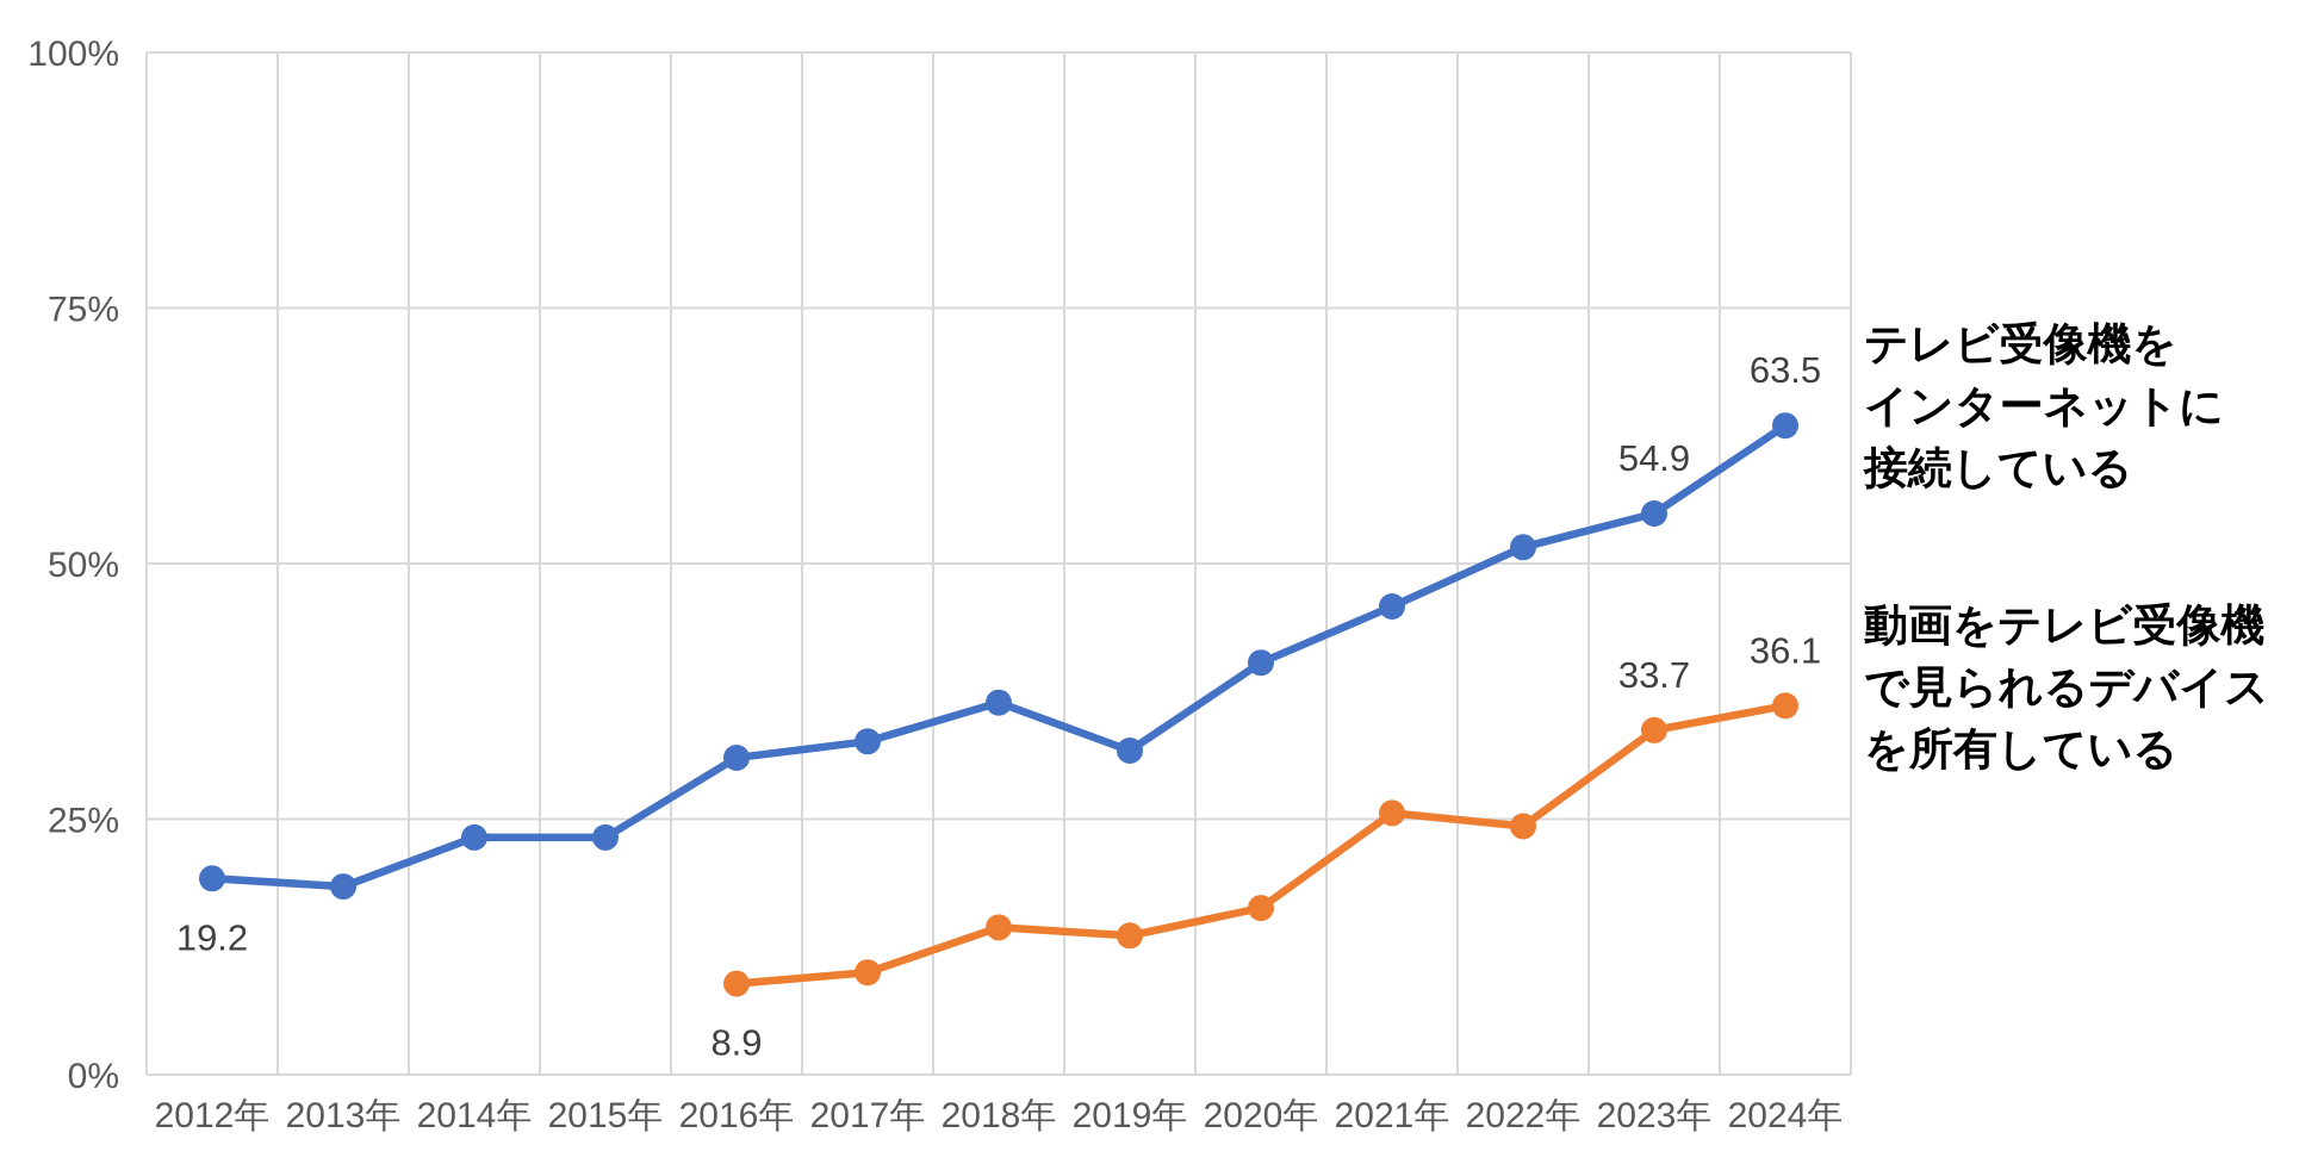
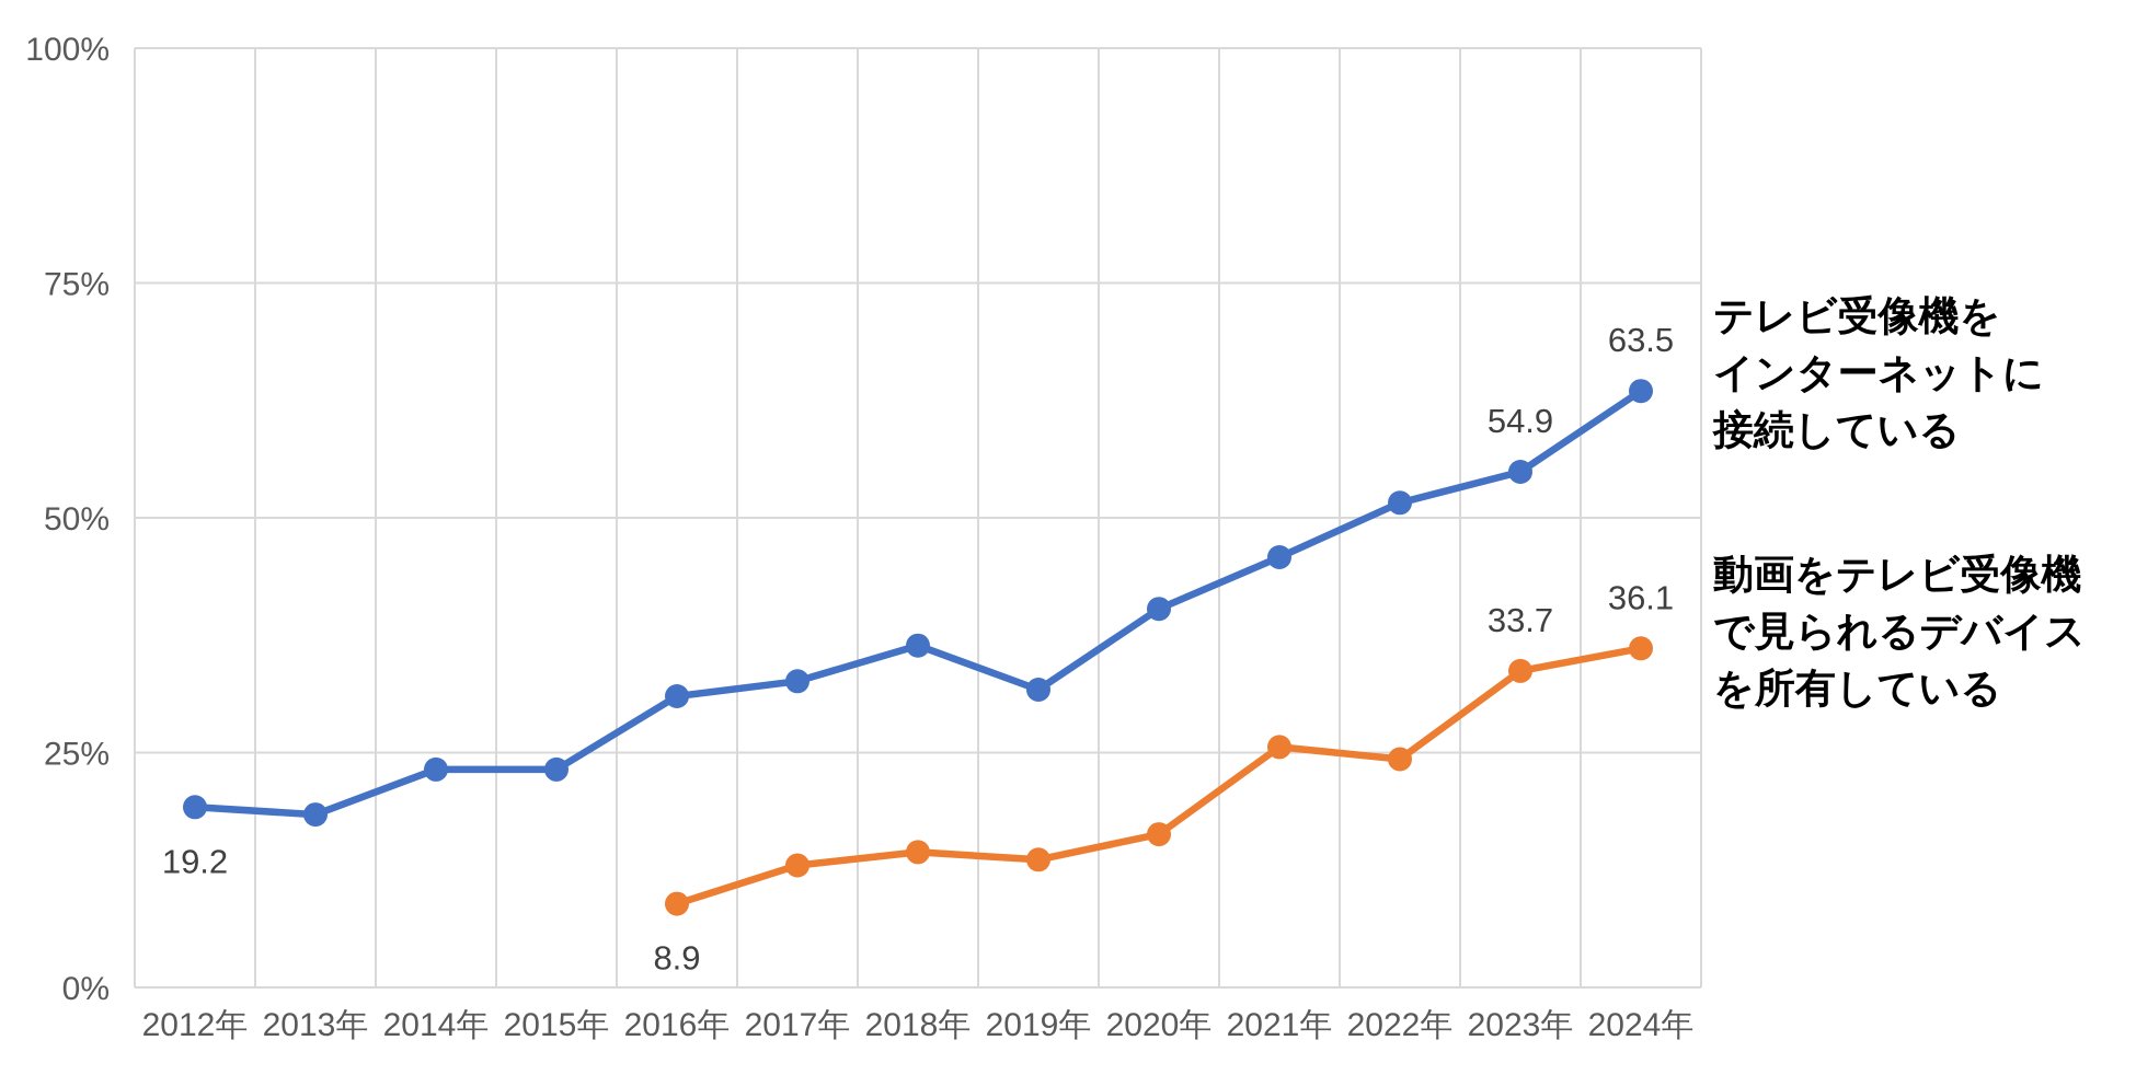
動画をテレビ受像機で見られるデバイスを所有している/2017年: 10% -> 13%
